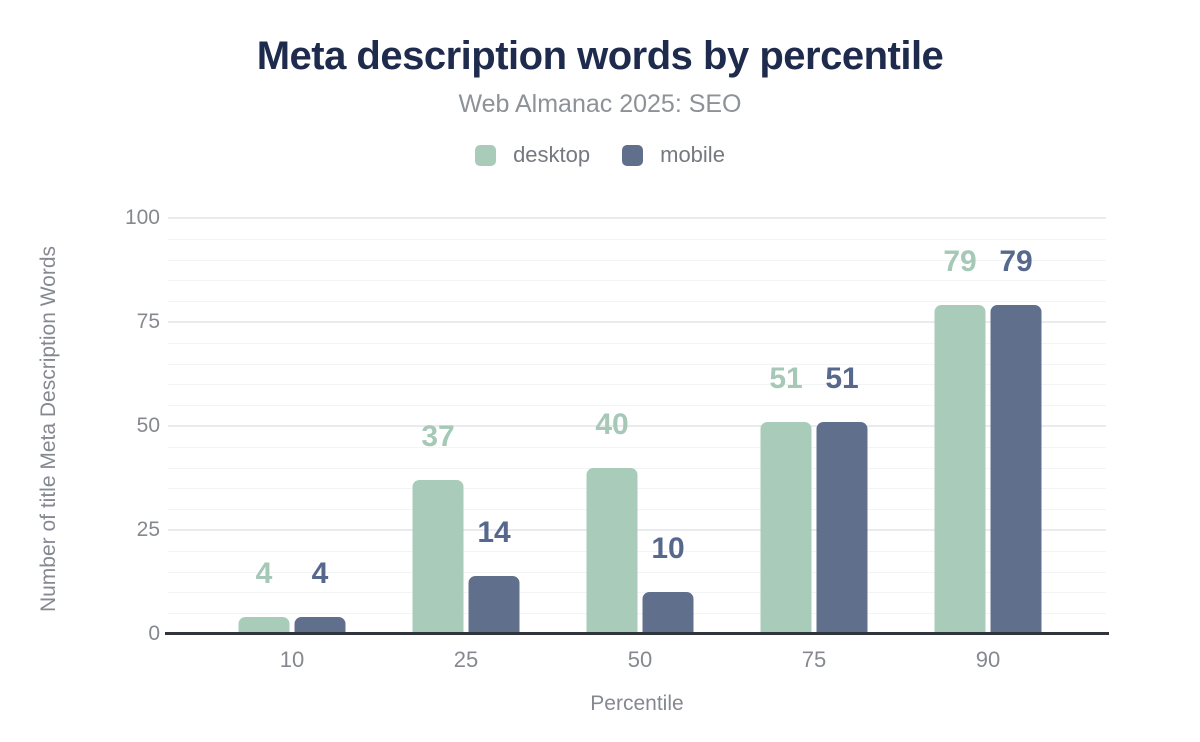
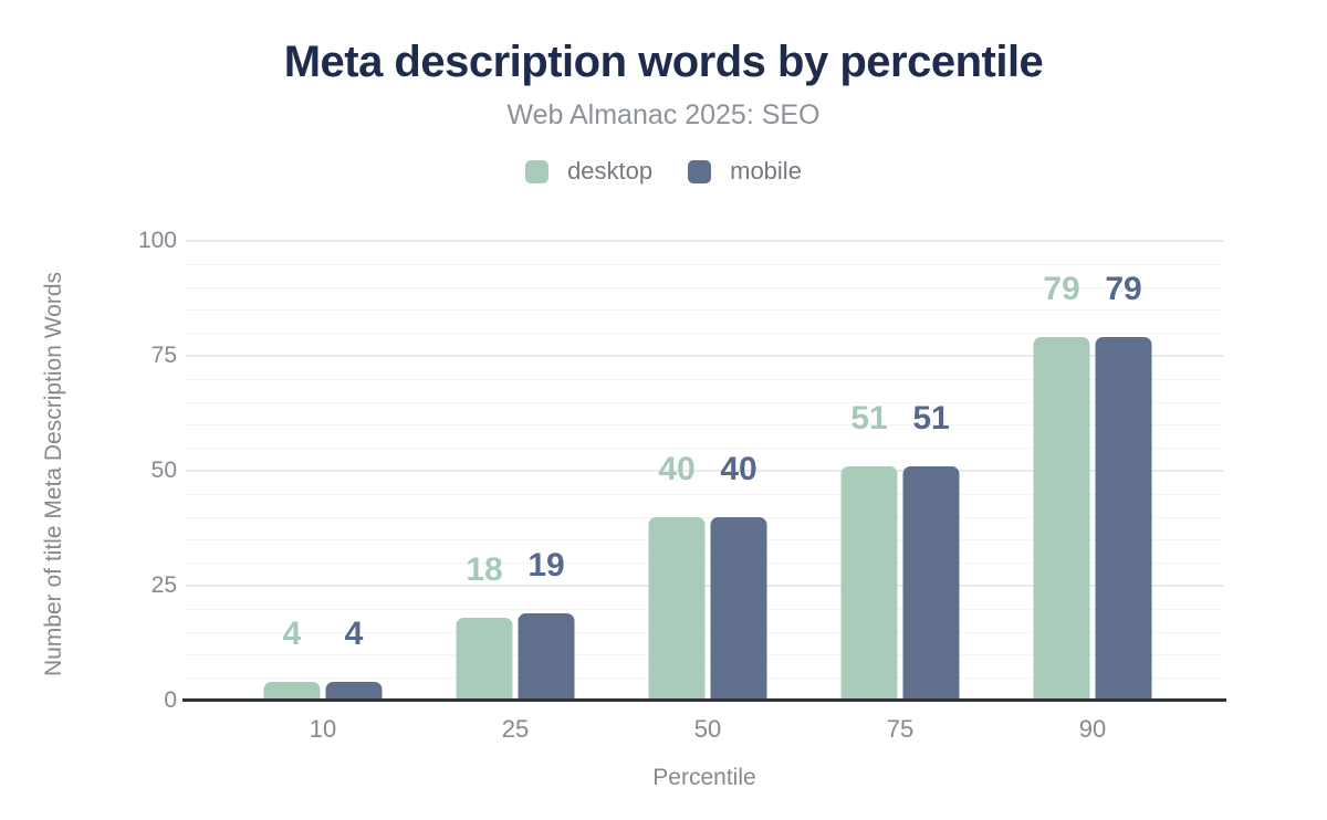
desktop/25: 37 -> 18
mobile/25: 14 -> 19
mobile/50: 10 -> 40
